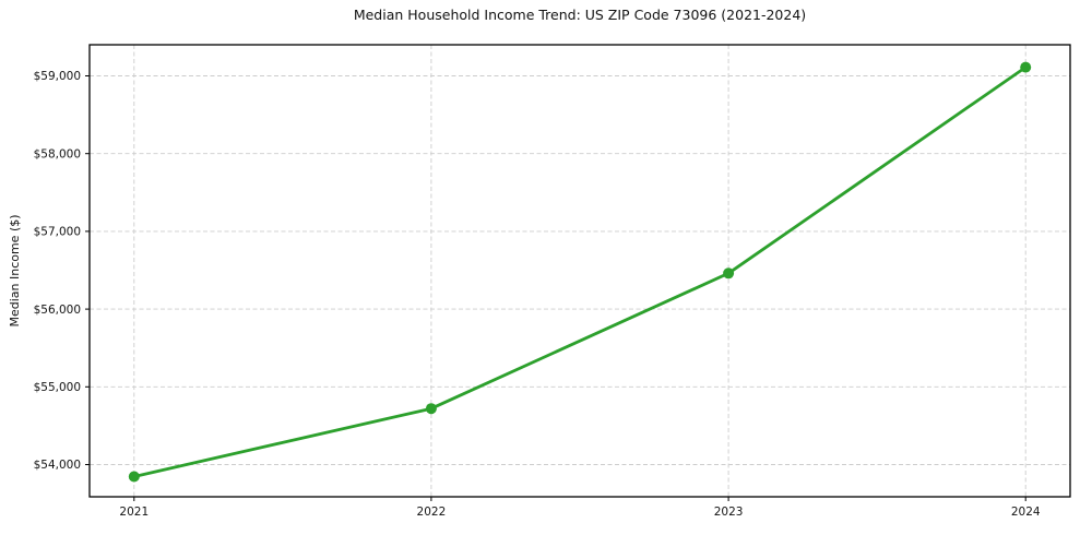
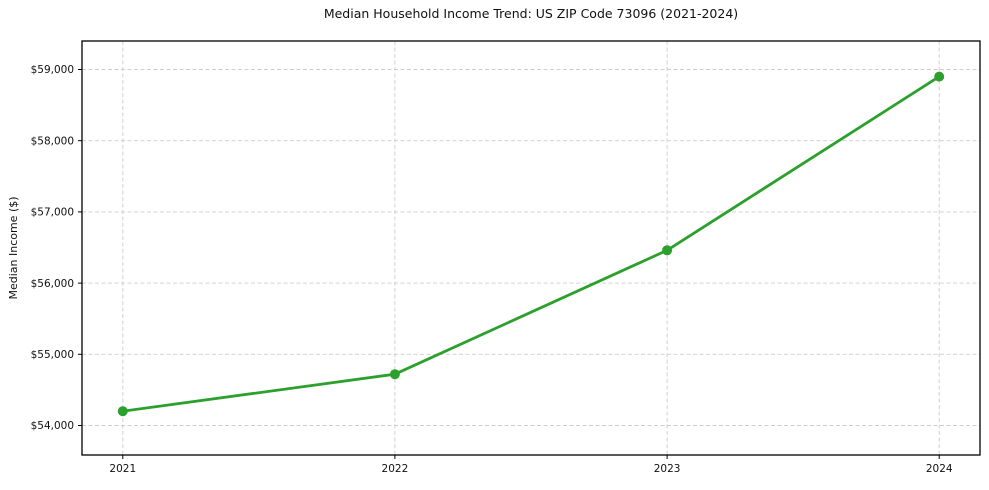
2021: $53800 -> $54200
2024: $59100 -> $58900
